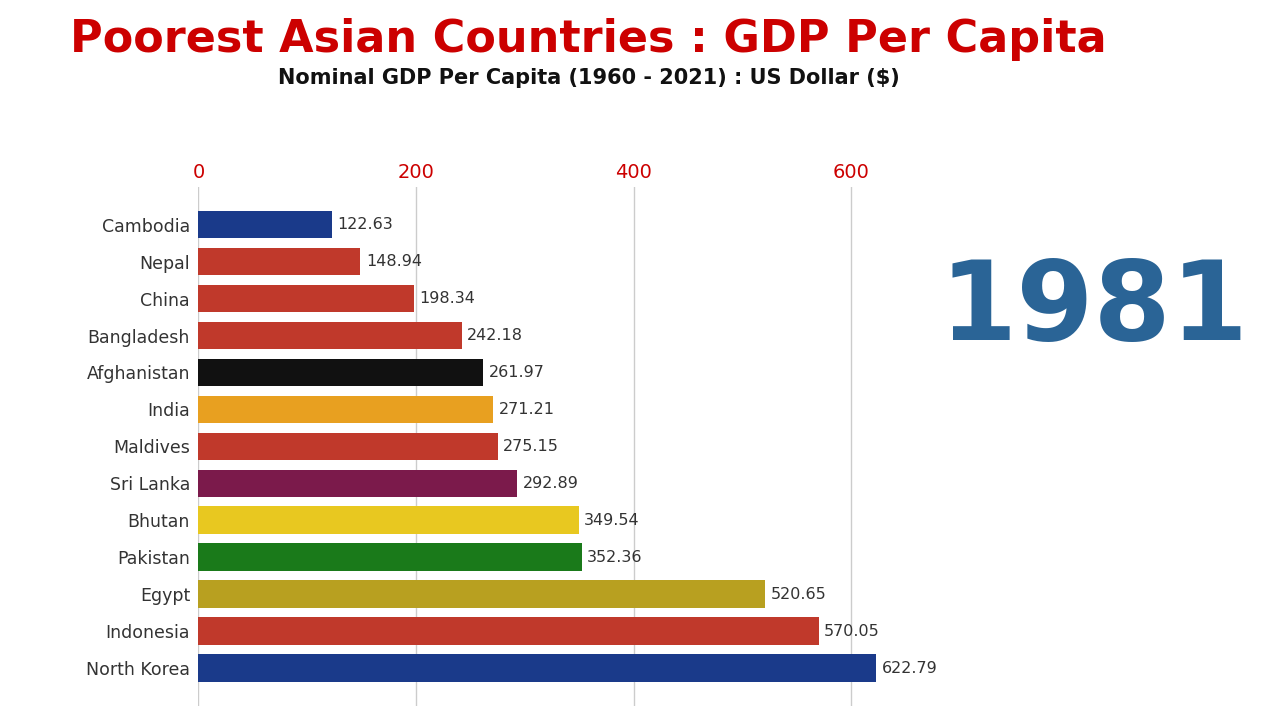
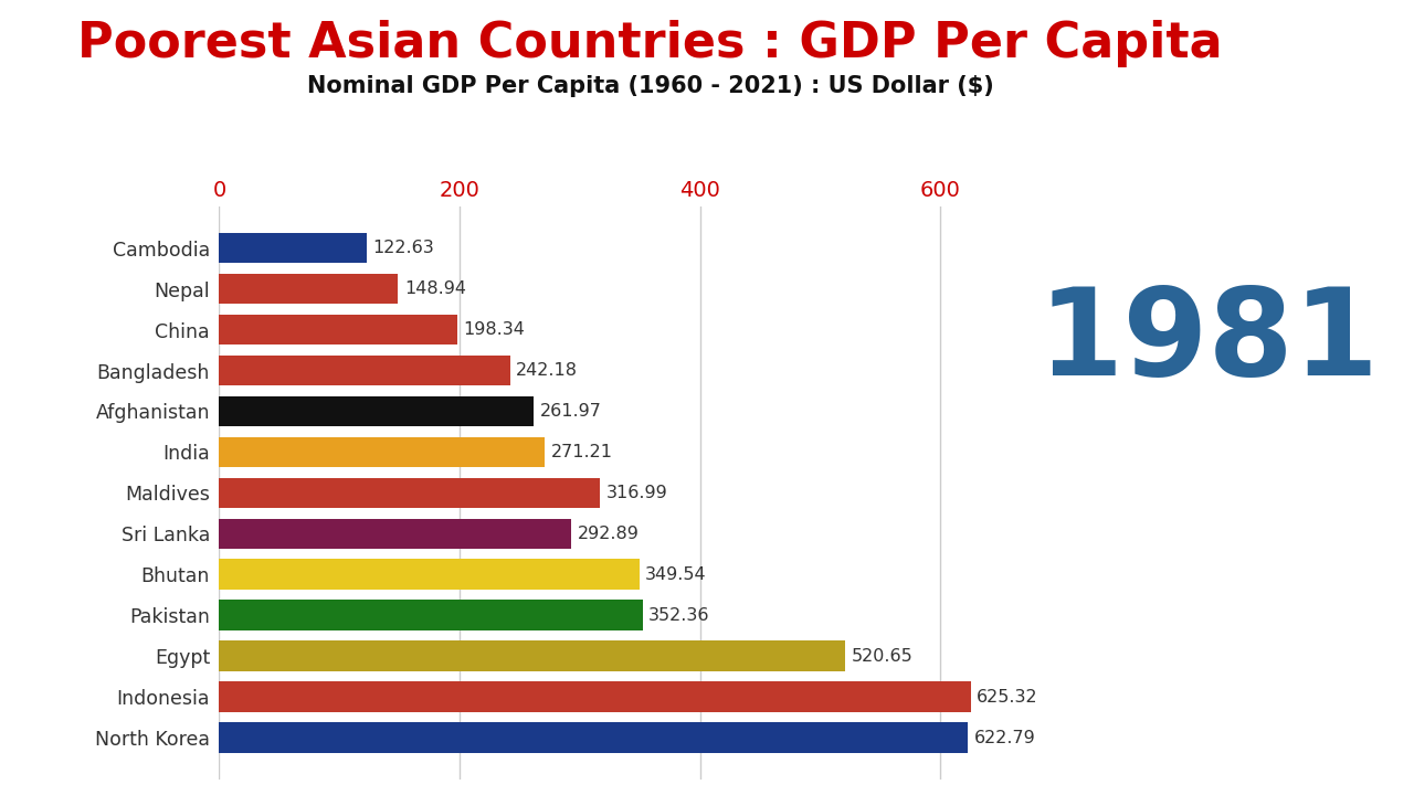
Maldives: 275.15 -> 316.99
Indonesia: 570.05 -> 625.32
